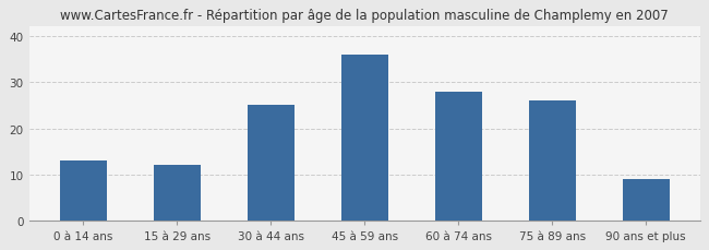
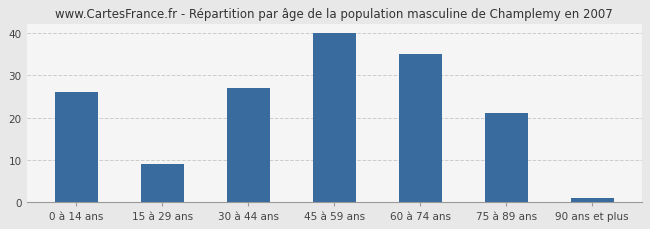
0 à 14 ans: 13 -> 26
15 à 29 ans: 12 -> 9
30 à 44 ans: 25 -> 27
45 à 59 ans: 36 -> 40
60 à 74 ans: 28 -> 35
75 à 89 ans: 26 -> 21
90 ans et plus: 9 -> 1
